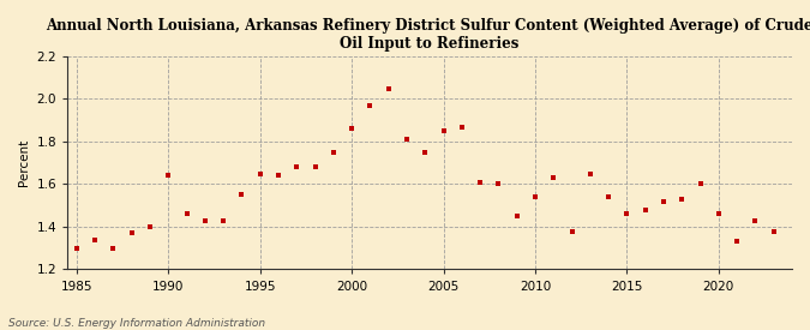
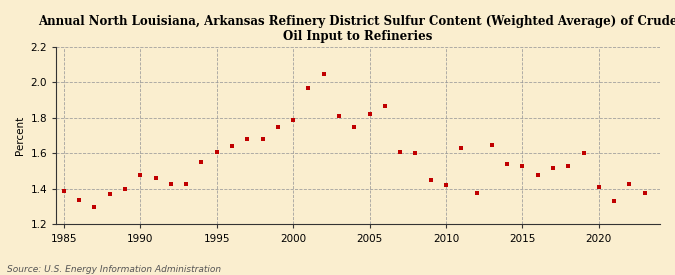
1985: 1.30 -> 1.39
1990: 1.64 -> 1.48
1995: 1.65 -> 1.61
2000: 1.86 -> 1.79
2005: 1.85 -> 1.82
2010: 1.54 -> 1.42
2015: 1.46 -> 1.53
2020: 1.46 -> 1.41
